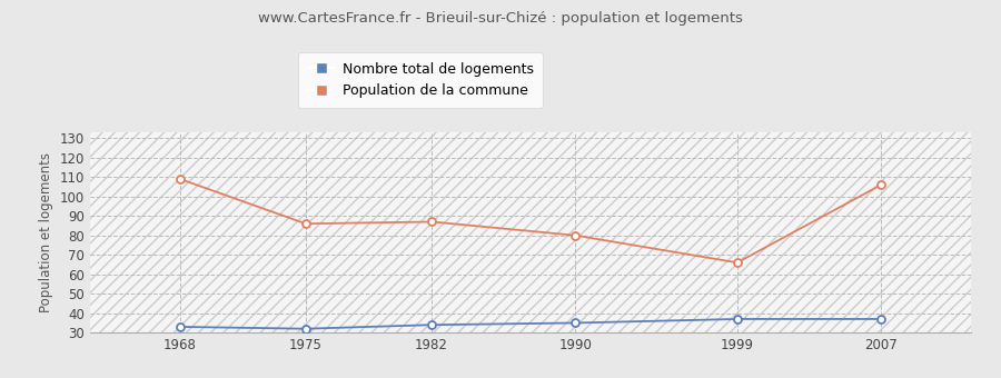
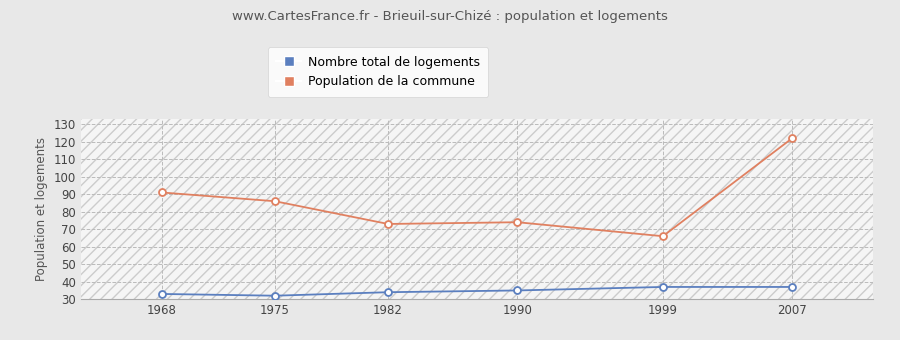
Population de la commune/1968: 109 -> 91
Population de la commune/1982: 87 -> 73
Population de la commune/1990: 80 -> 74
Population de la commune/2007: 106 -> 122
